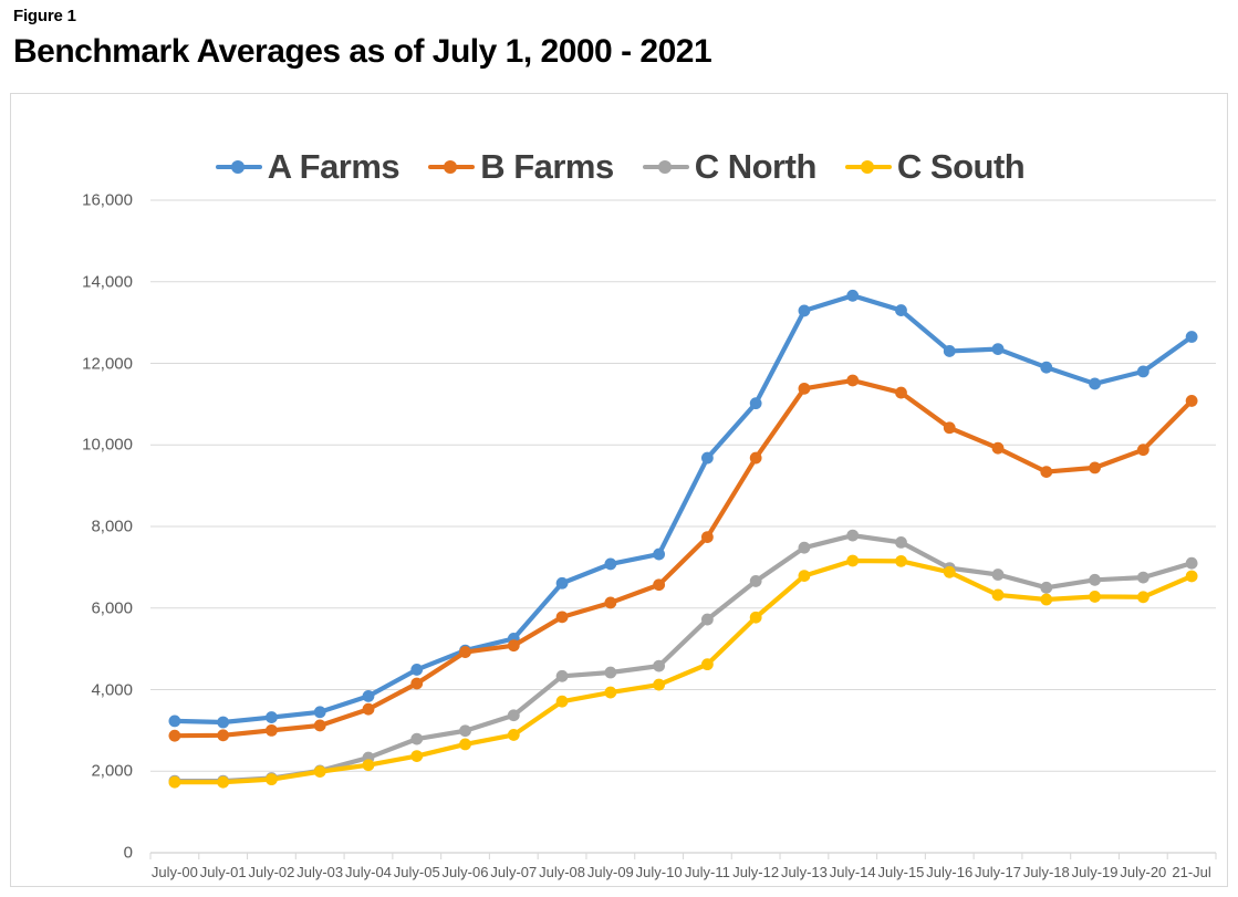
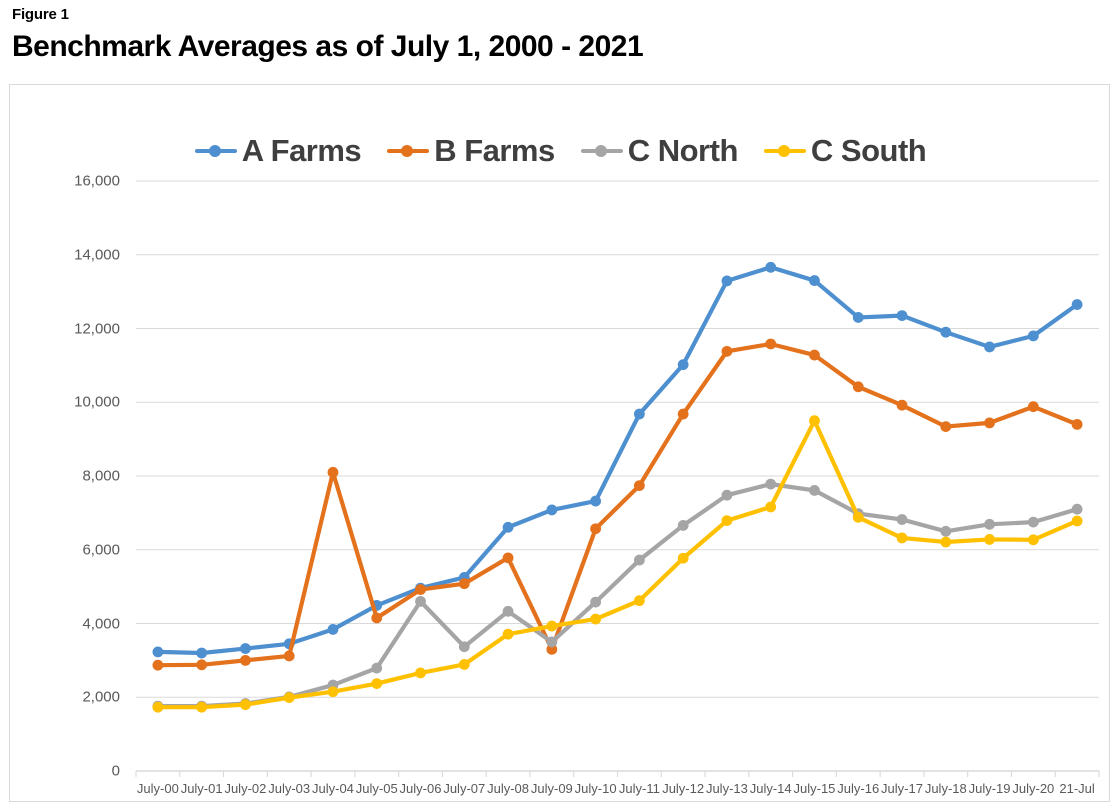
B Farms/July-04: 3500 -> 8100
C North/July-06: 3000 -> 4600
B Farms/July-09: 6100 -> 3300
C North/July-09: 4400 -> 3500
C South/July-15: 7200 -> 9500
B Farms/21-Jul: 11100 -> 9400
